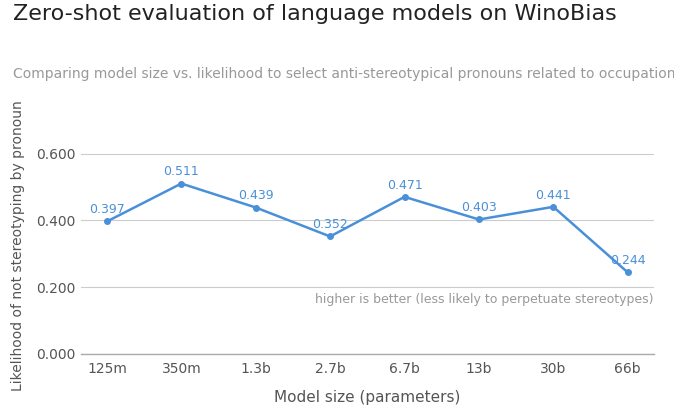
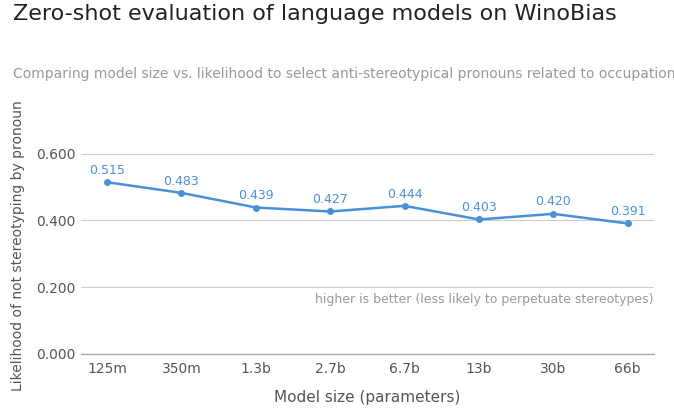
125m: 0.397 -> 0.515
350m: 0.511 -> 0.483
2.7b: 0.352 -> 0.427
6.7b: 0.471 -> 0.444
30b: 0.441 -> 0.420
66b: 0.244 -> 0.391
